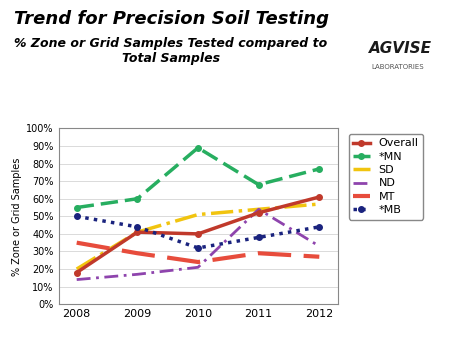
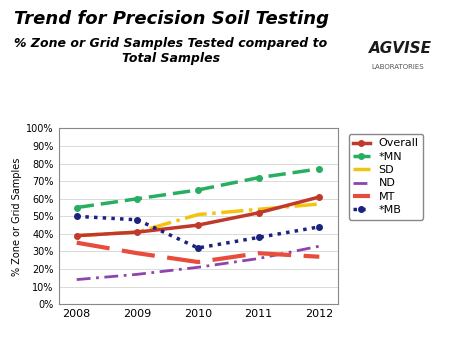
Overall/2008: 18% -> 39%
SD/2008: 20% -> 39%
*MB/2009: 44% -> 48%
Overall/2010: 40% -> 45%
*MN/2010: 89% -> 65%
*MN/2011: 68% -> 72%
ND/2011: 54% -> 26%
